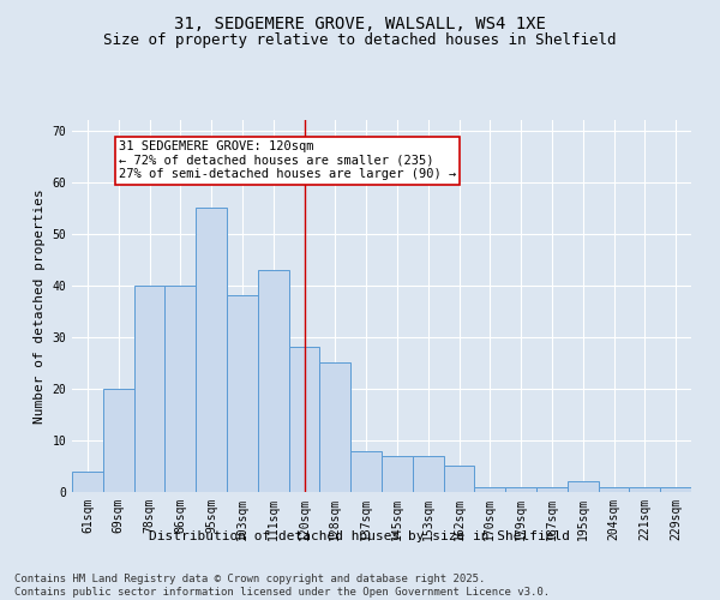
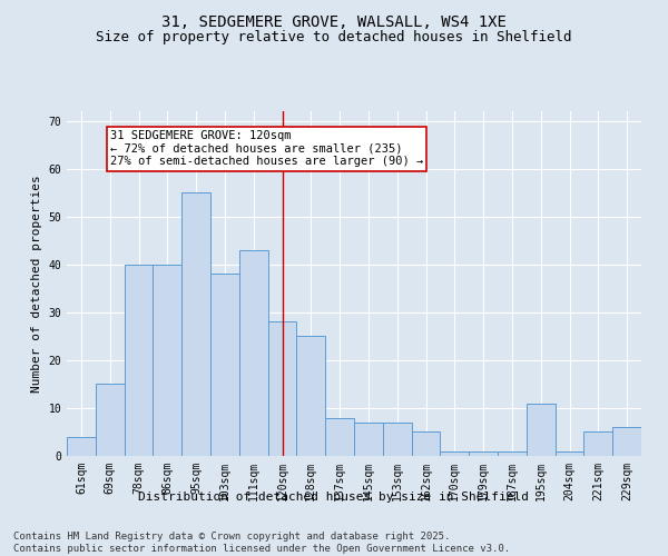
69sqm: 20 -> 15
195sqm: 2 -> 11
221sqm: 1 -> 5
229sqm: 1 -> 6
